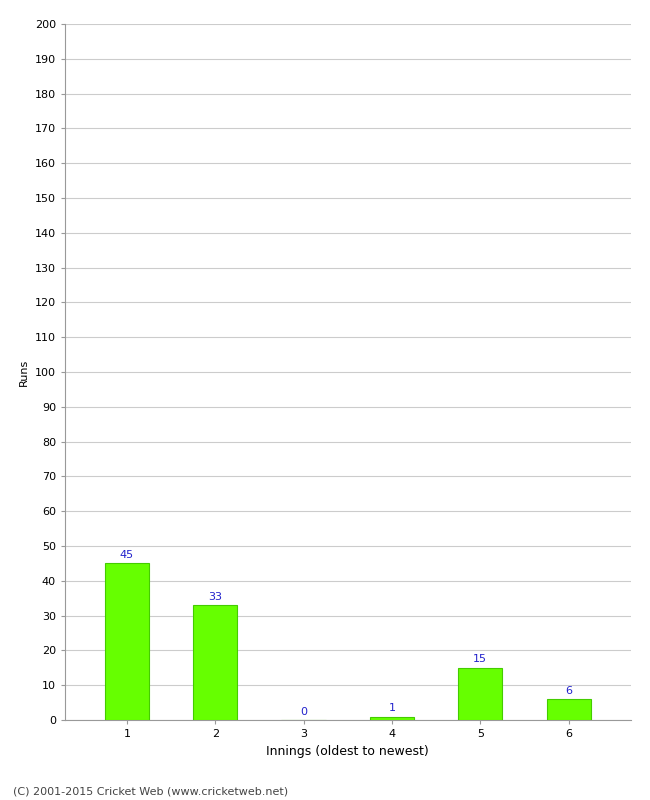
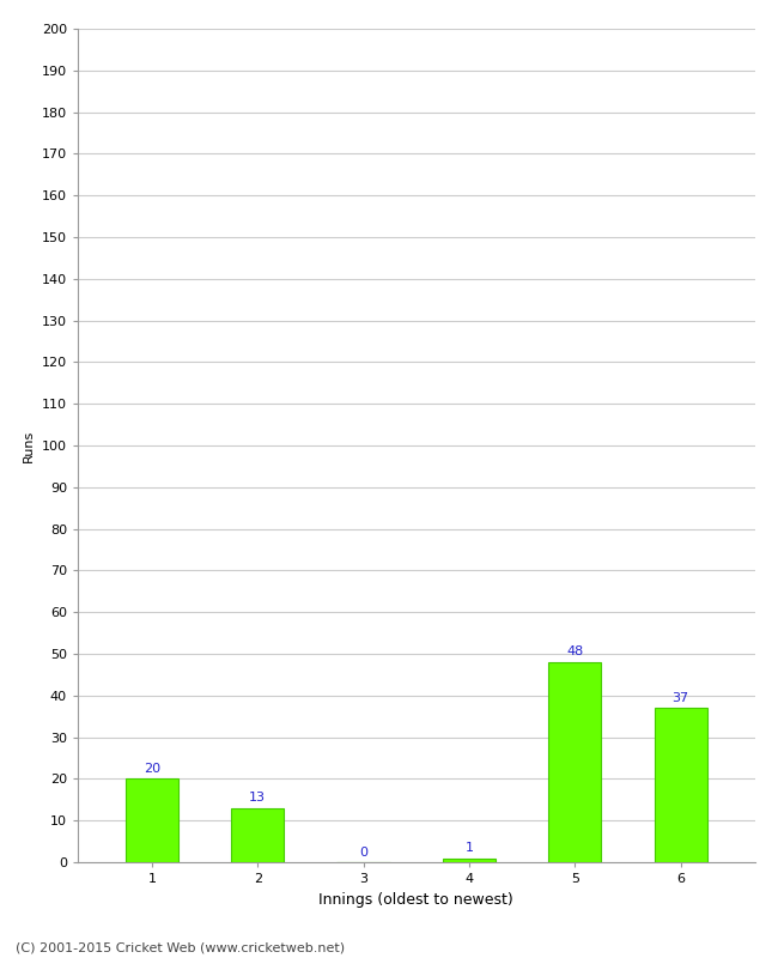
1: 45 -> 20
2: 33 -> 13
5: 15 -> 48
6: 6 -> 37
